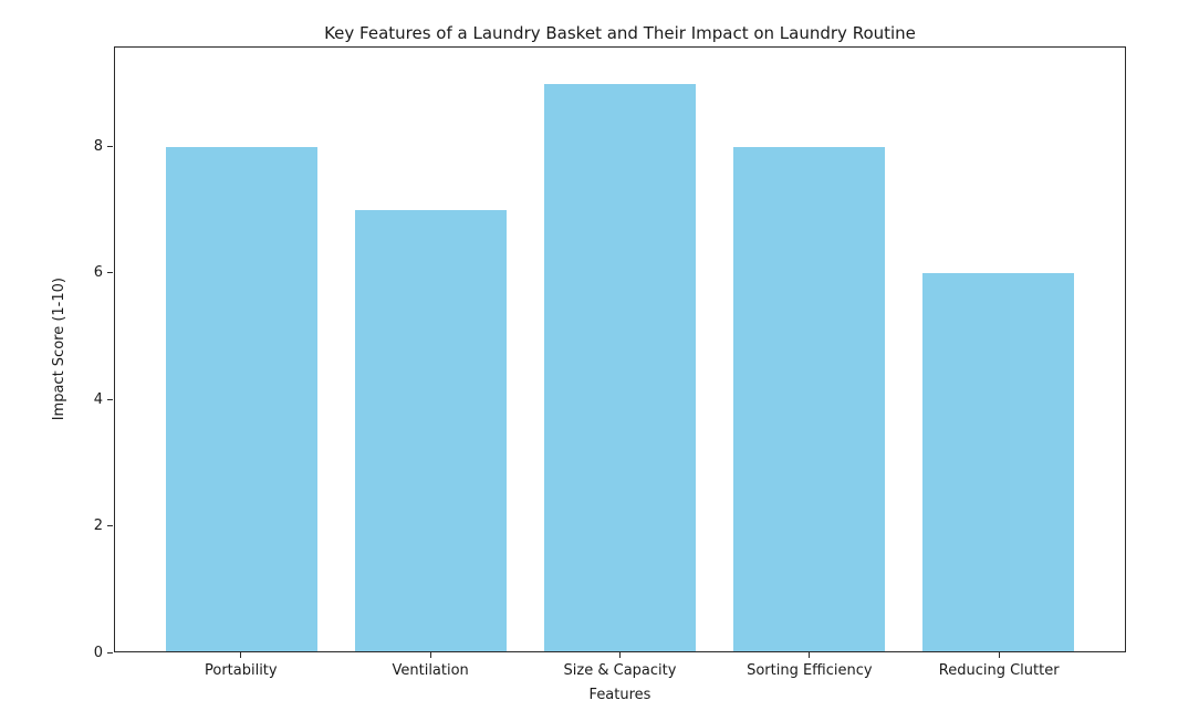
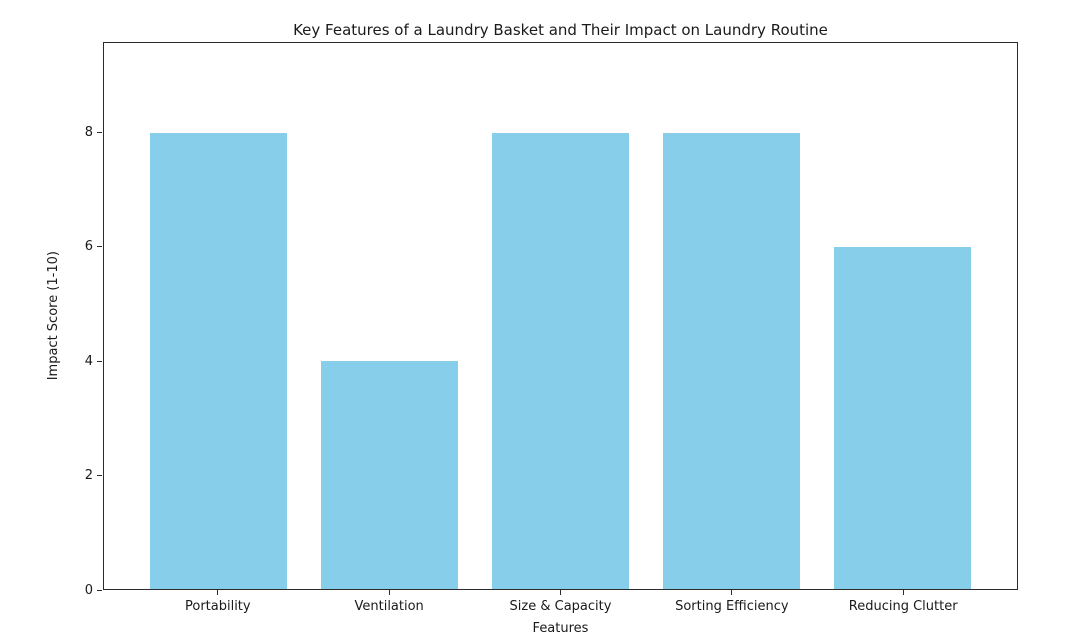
Ventilation: 7 -> 4
Size & Capacity: 9 -> 8
